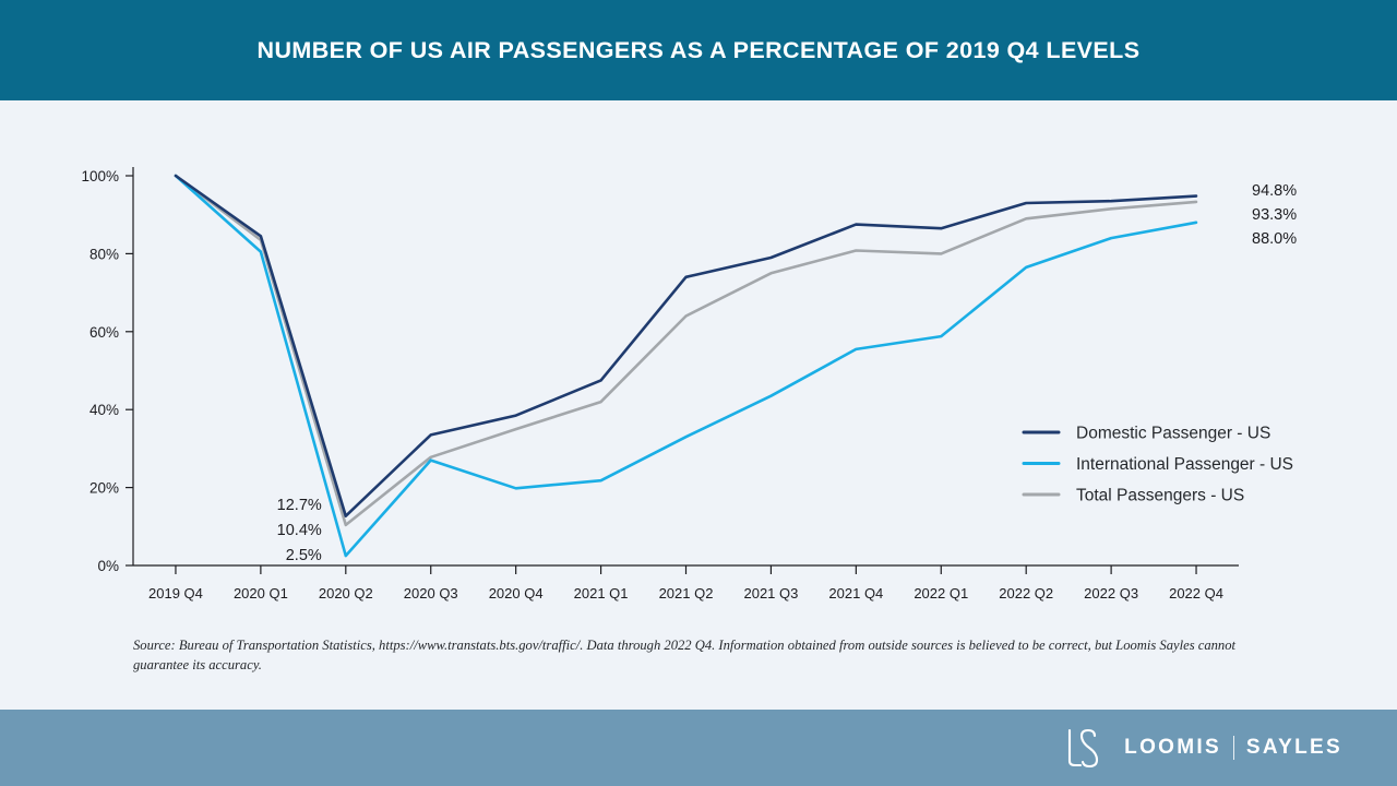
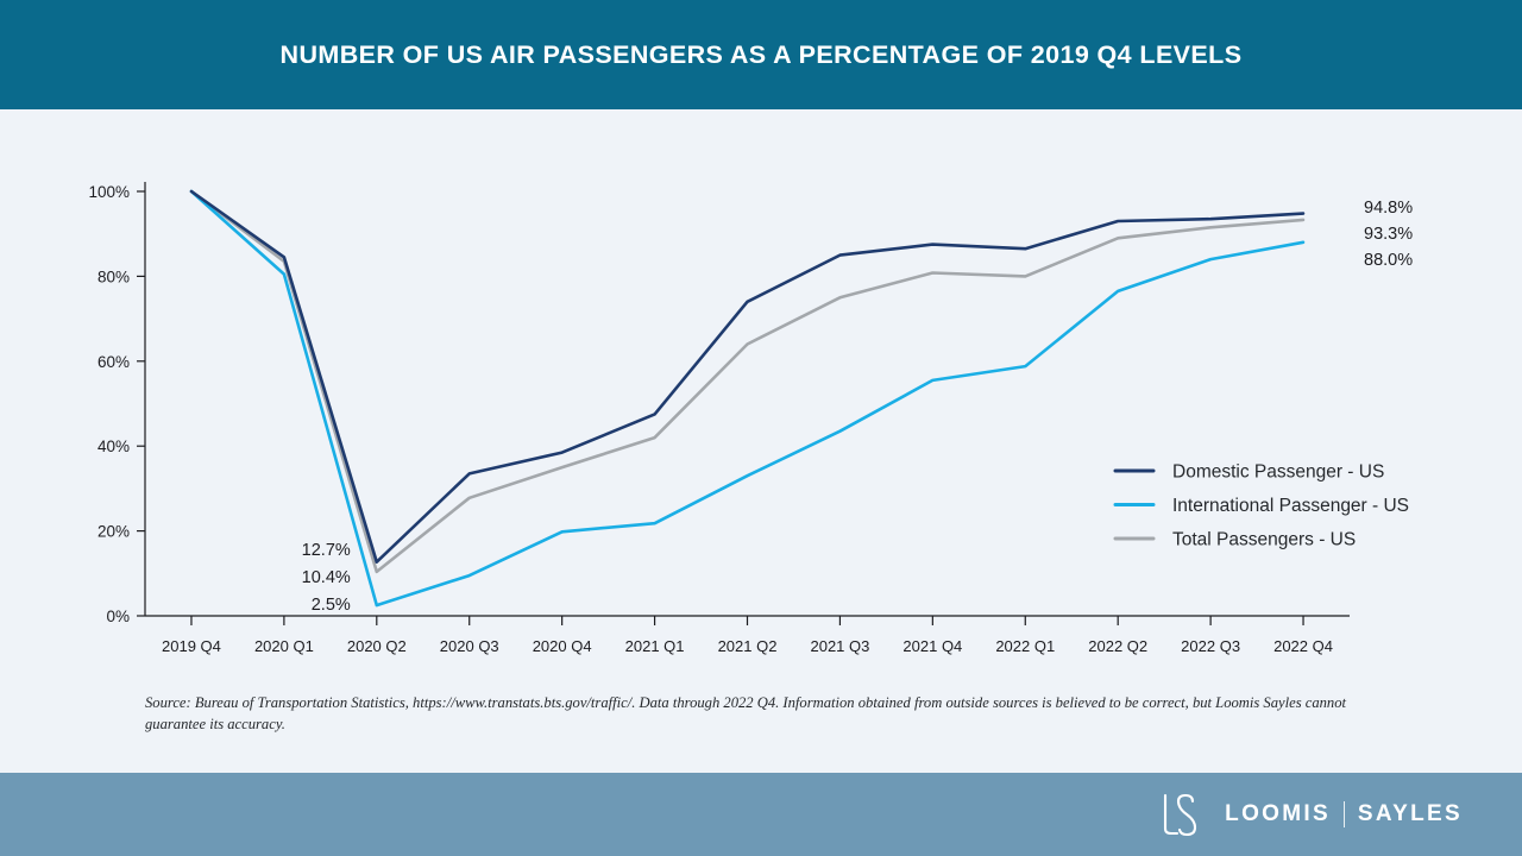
International Passenger - US/2020 Q3: 27% -> 10%
Domestic Passenger - US/2021 Q3: 79% -> 85%
